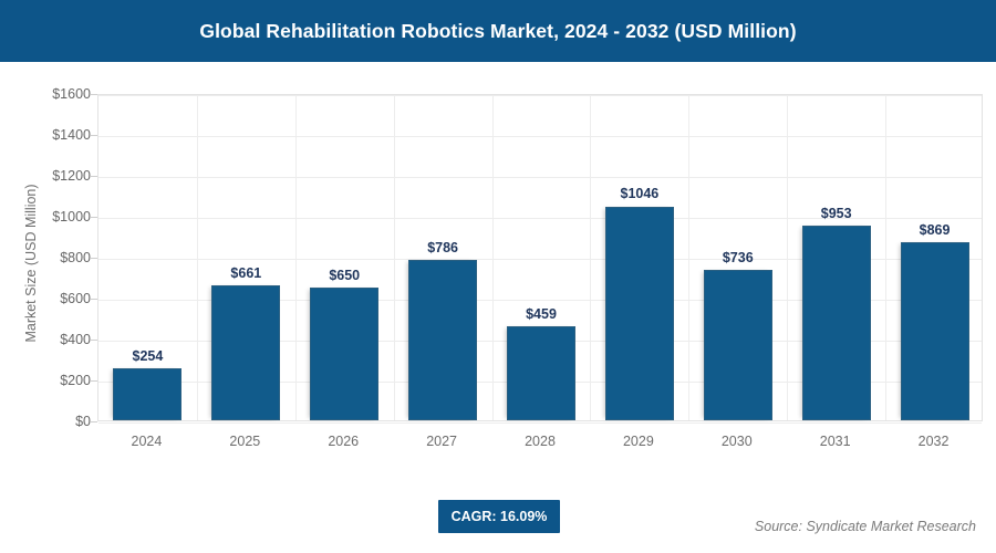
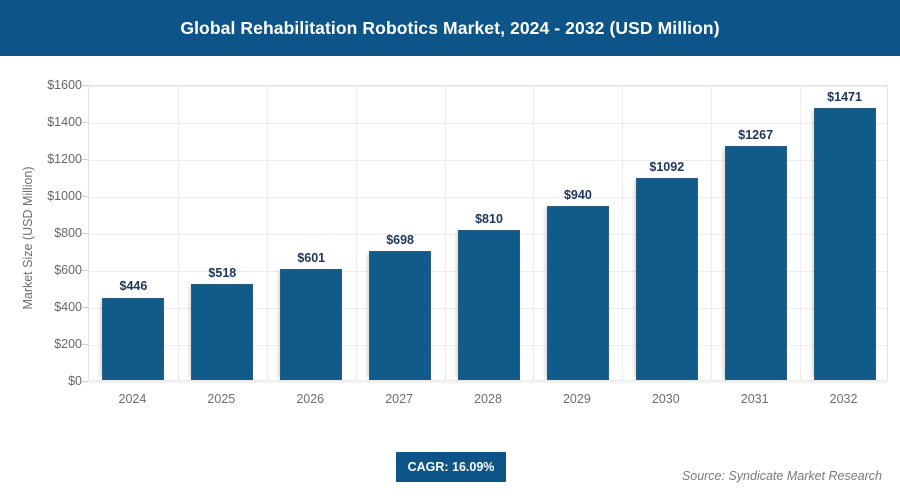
2024: $254 -> $446
2025: $661 -> $518
2026: $650 -> $601
2027: $786 -> $698
2028: $459 -> $810
2029: $1046 -> $940
2030: $736 -> $1092
2031: $953 -> $1267
2032: $869 -> $1471
